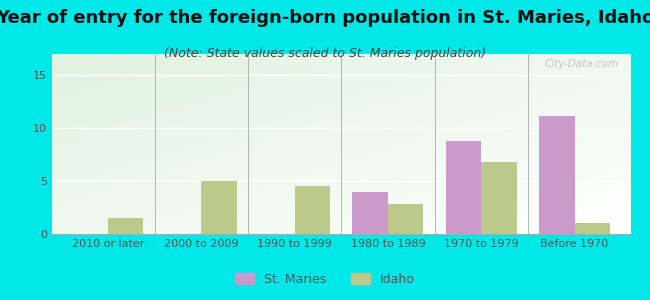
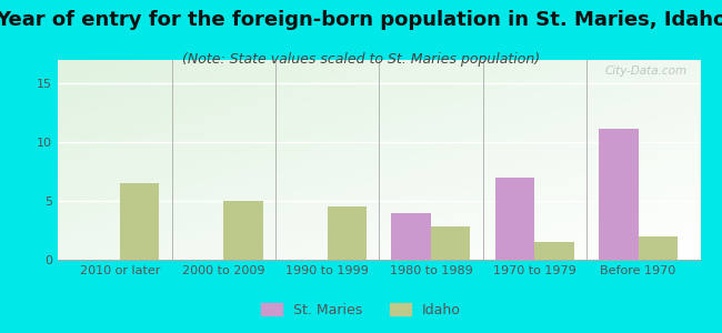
Idaho/2010 or later: 1.5 -> 6.5
St. Maries/1970 to 1979: 8.8 -> 7.0
Idaho/1970 to 1979: 6.8 -> 1.5
Idaho/Before 1970: 1.0 -> 2.0
